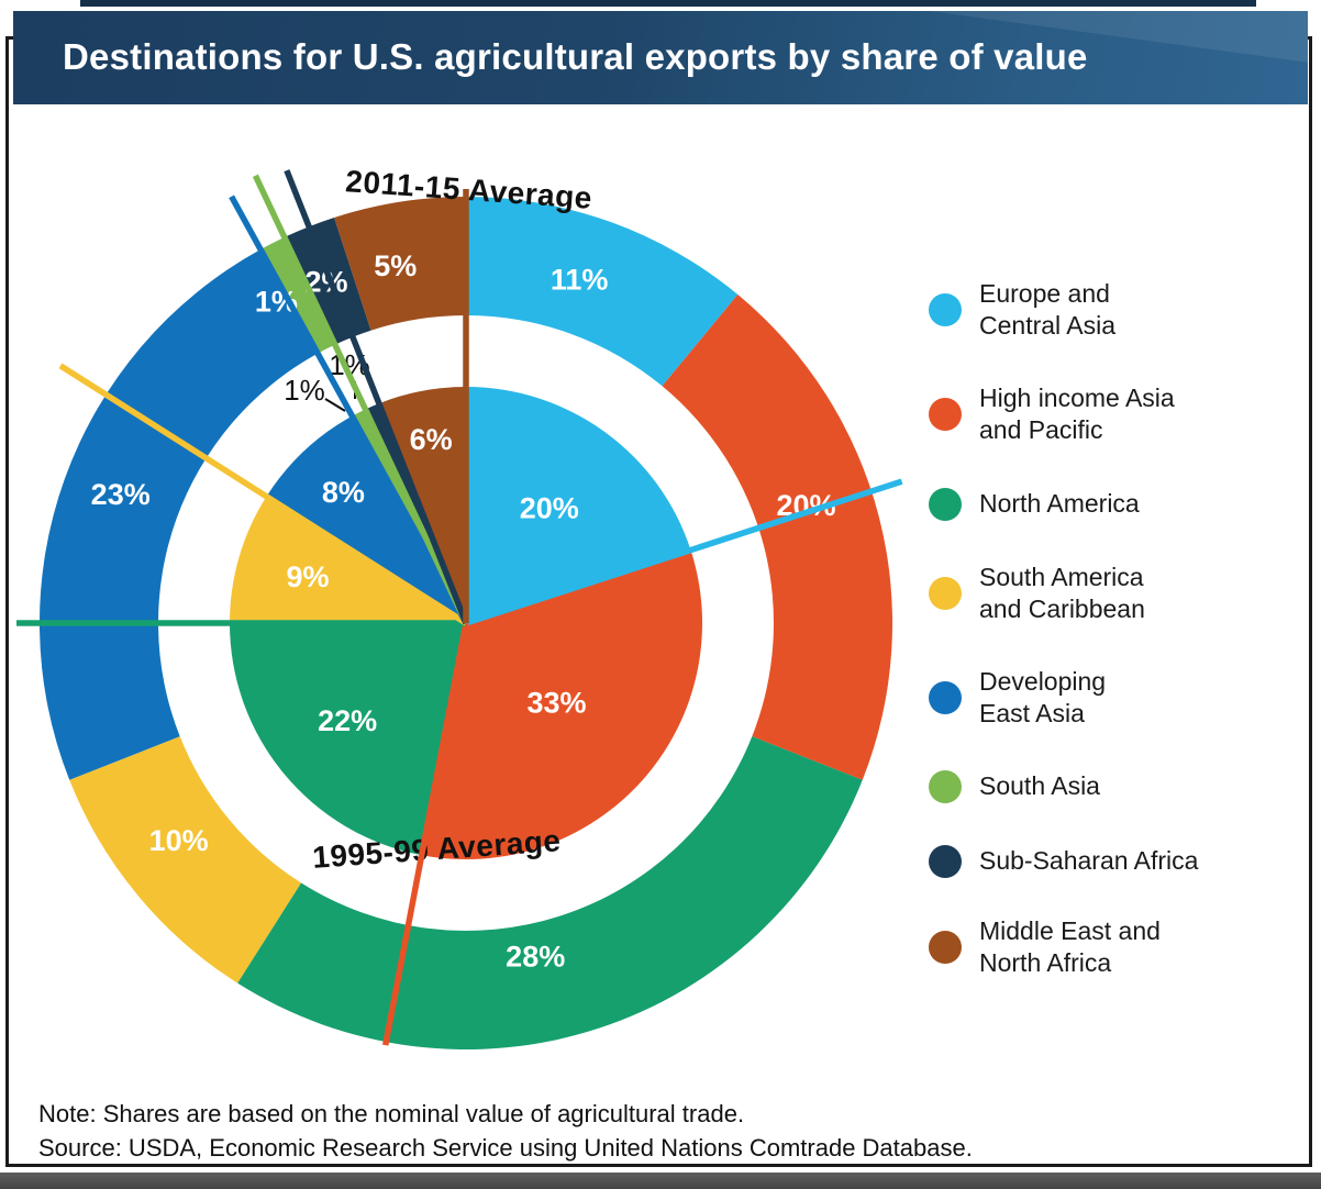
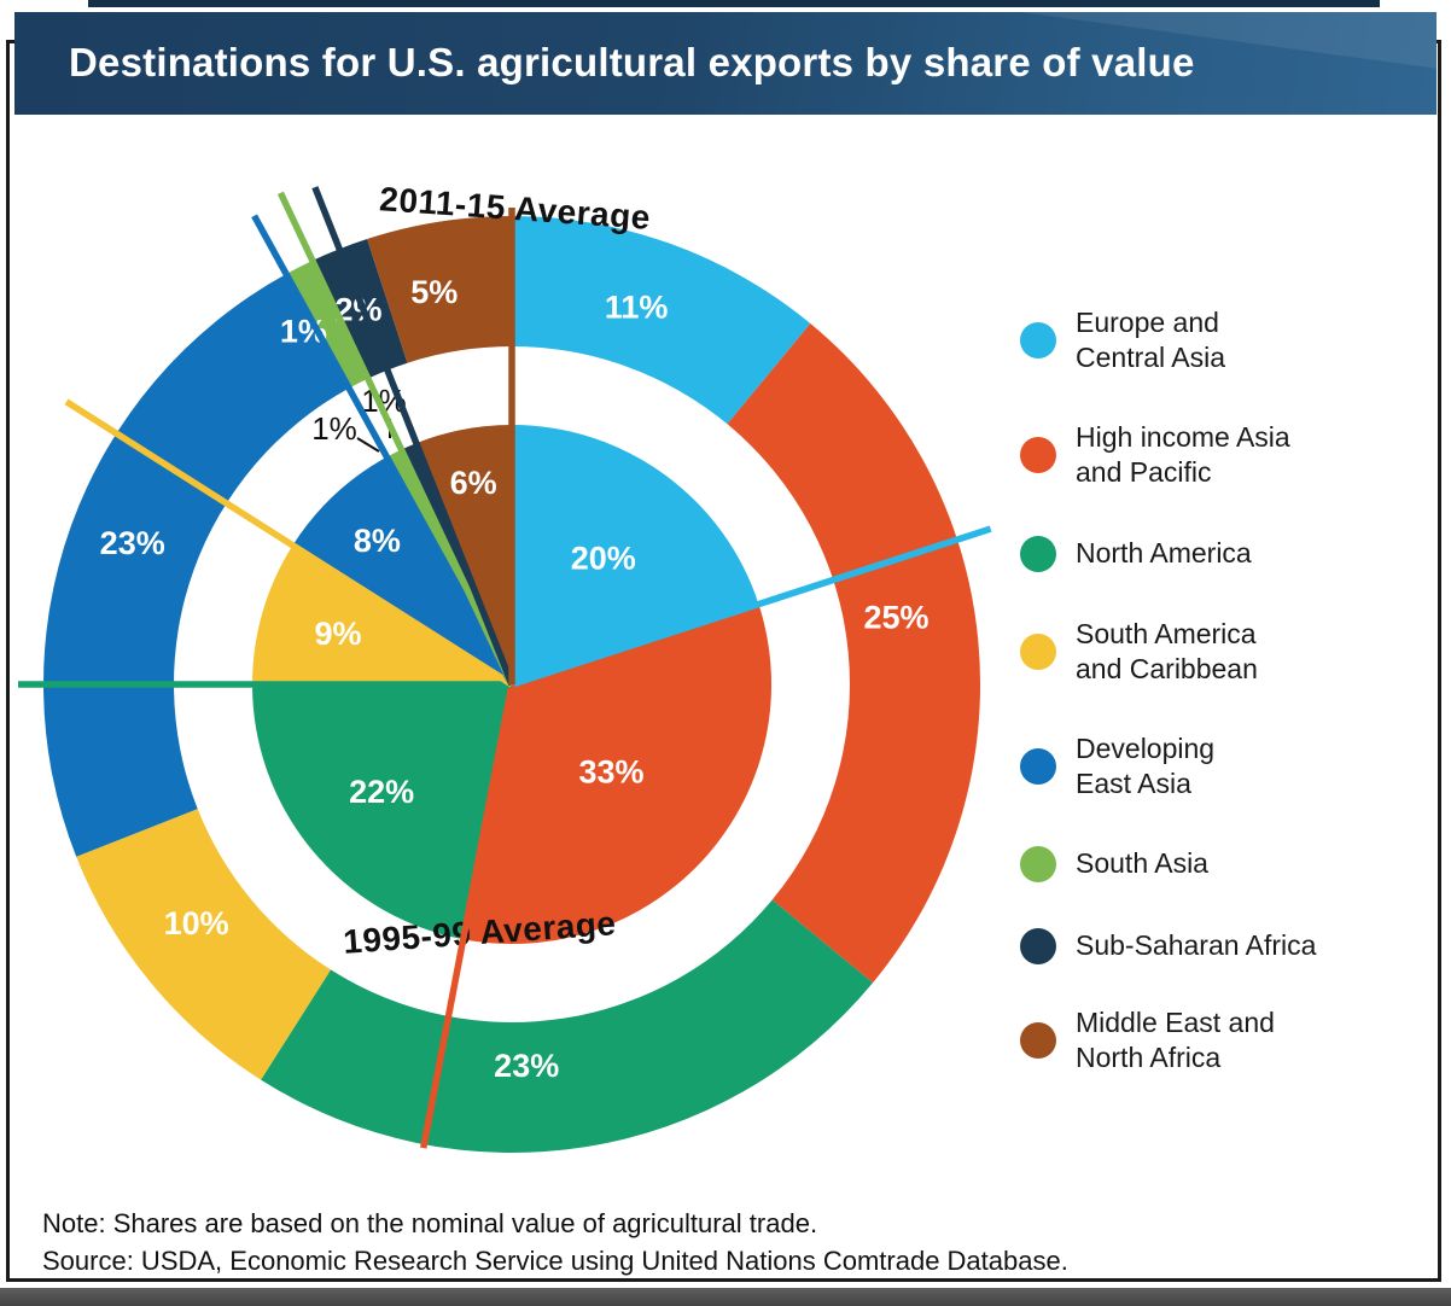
2011-15 Average/High income Asia and Pacific: 20% -> 25%
2011-15 Average/North America: 28% -> 23%
